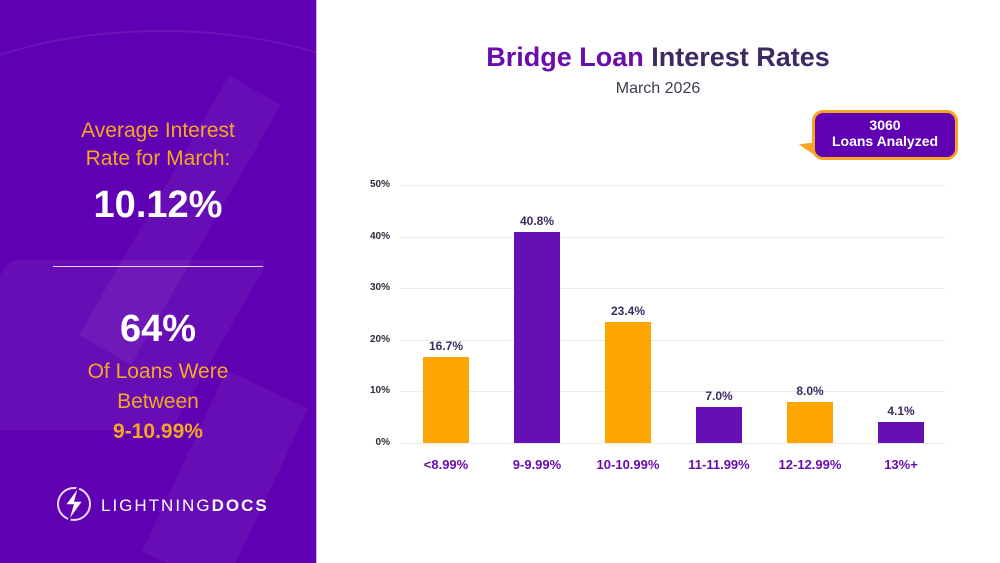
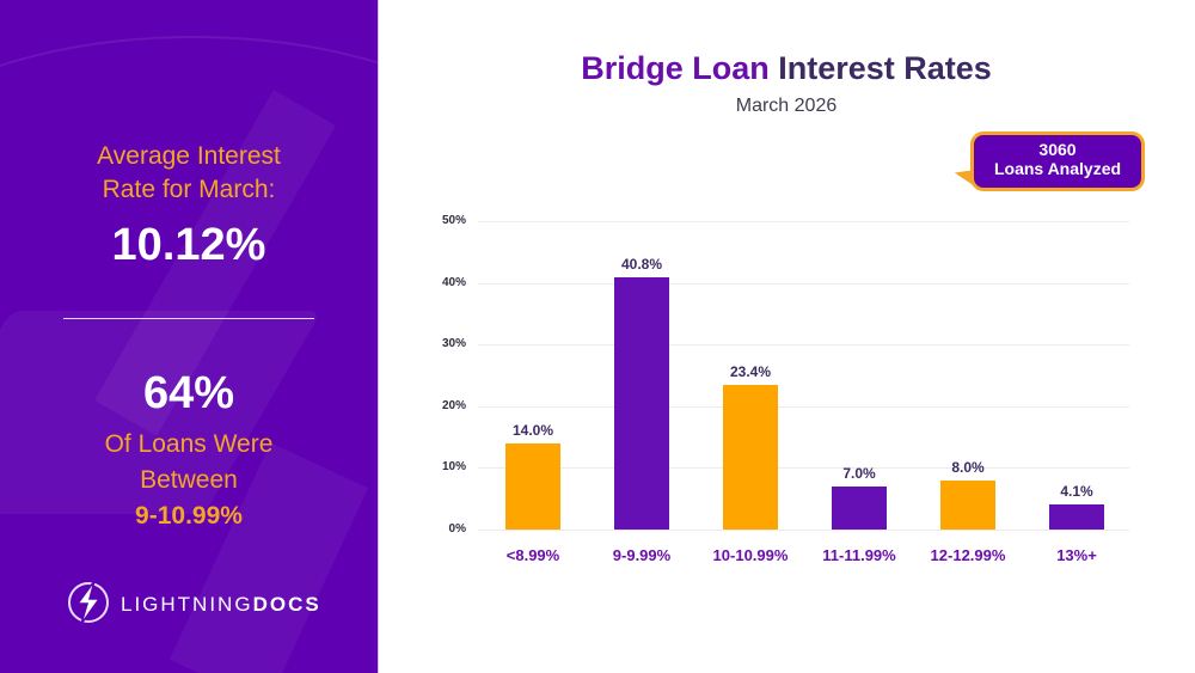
<8.99%: 16.7% -> 14.0%
